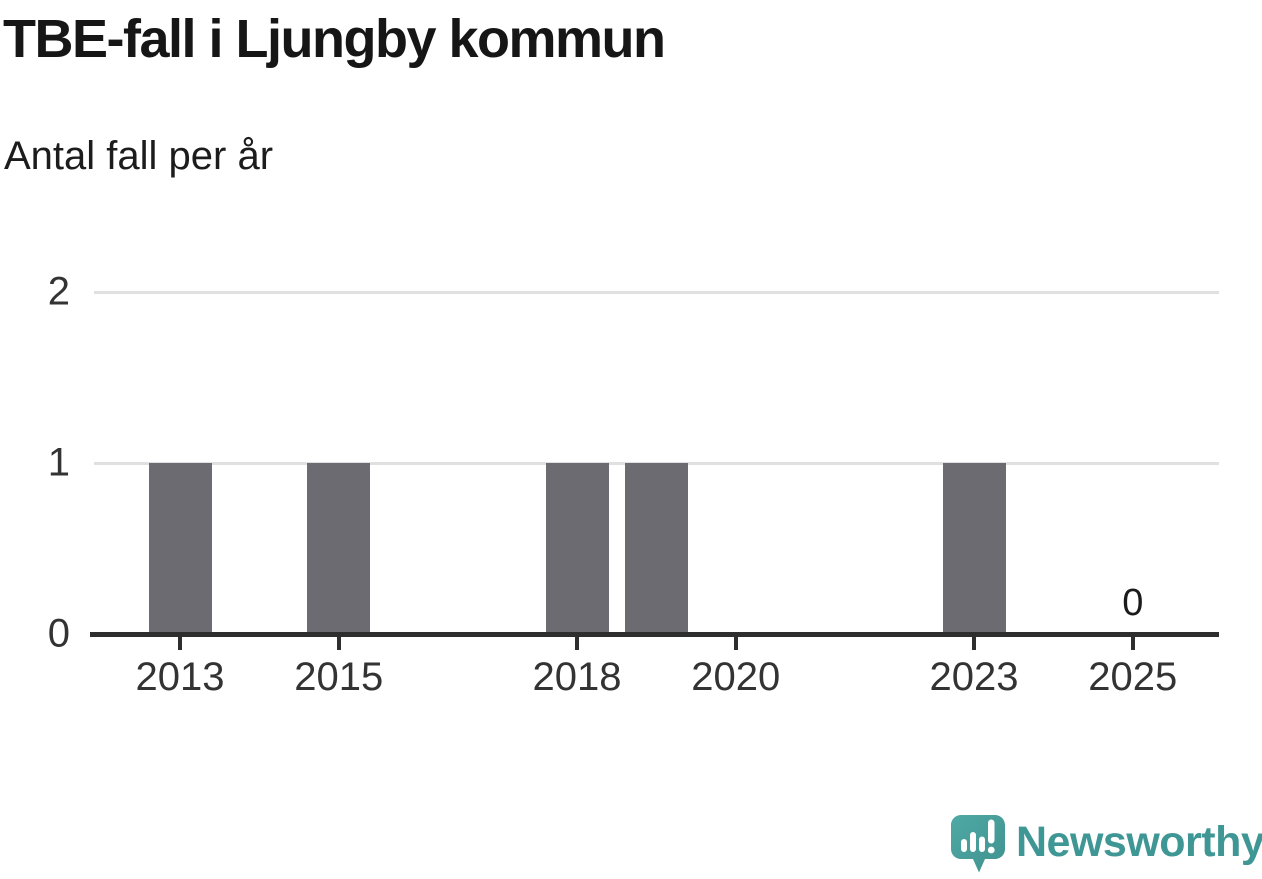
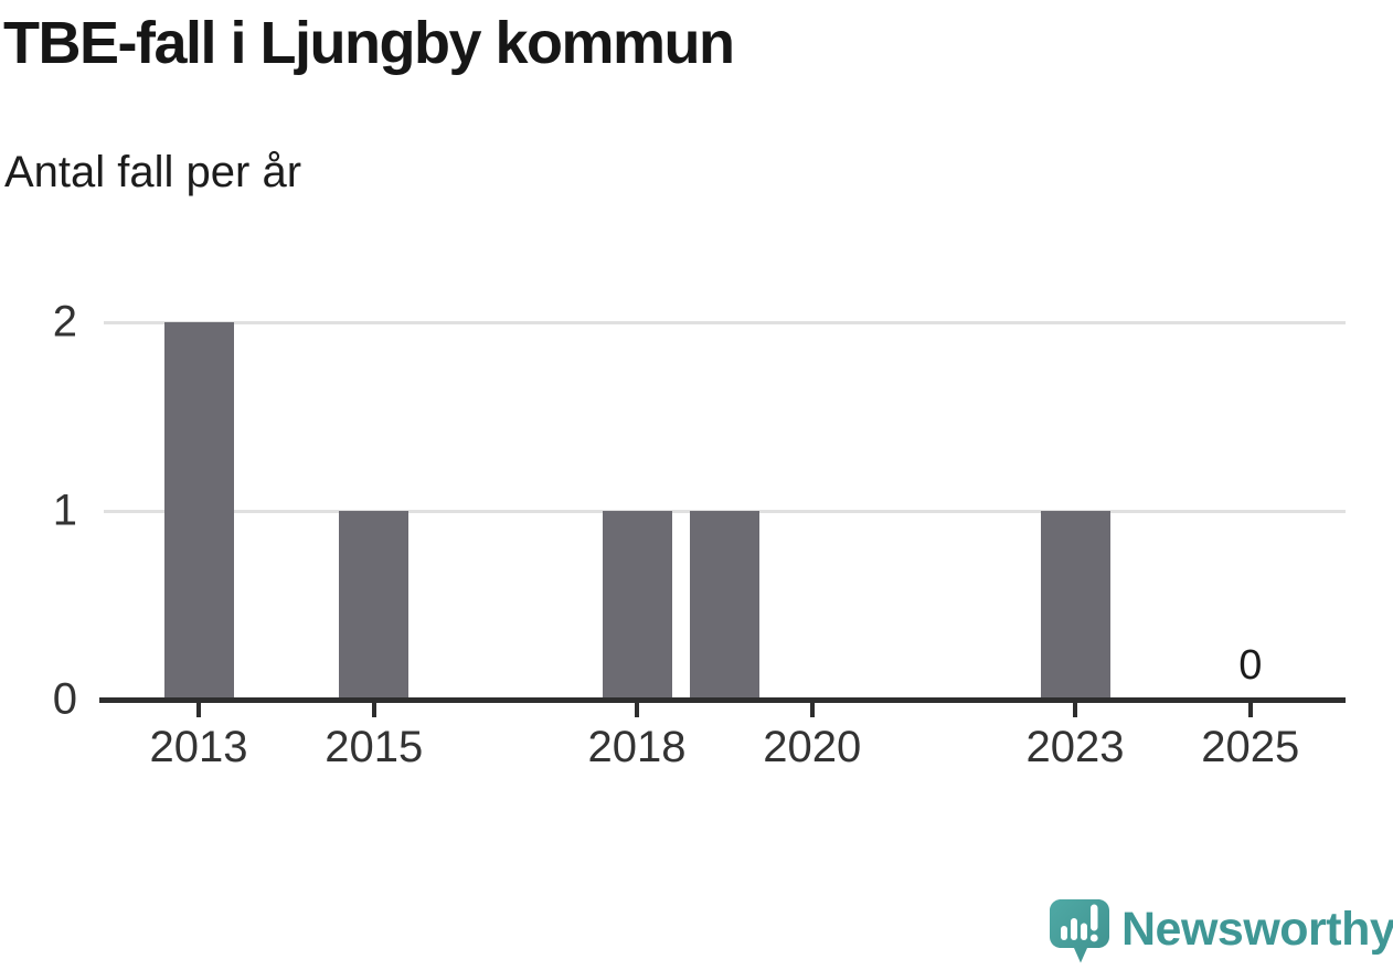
2013: 1 -> 2
